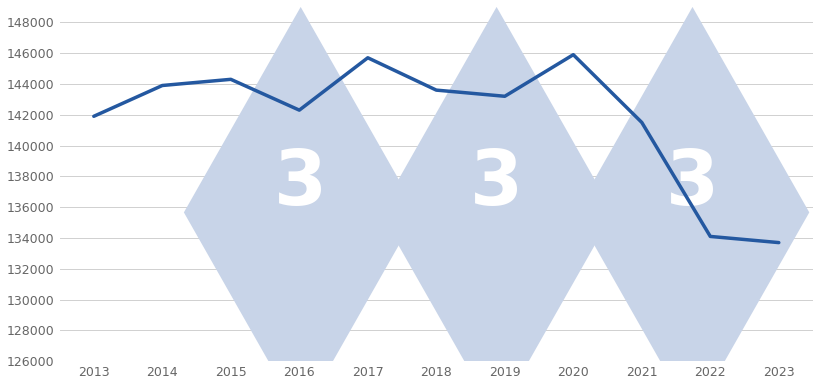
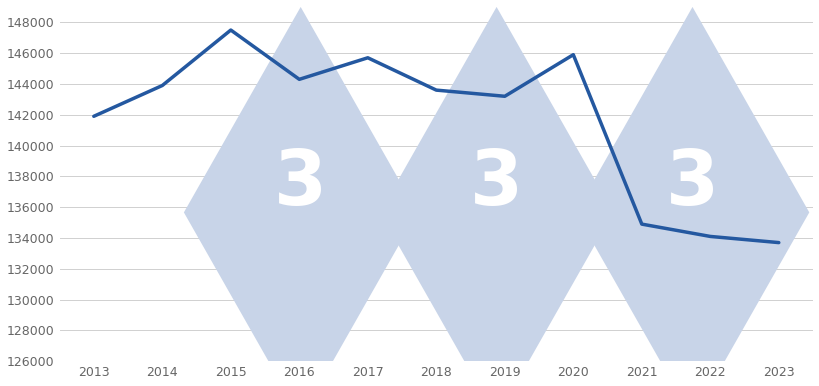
2015: 144300 -> 147500
2016: 142300 -> 144300
2021: 141500 -> 134900
